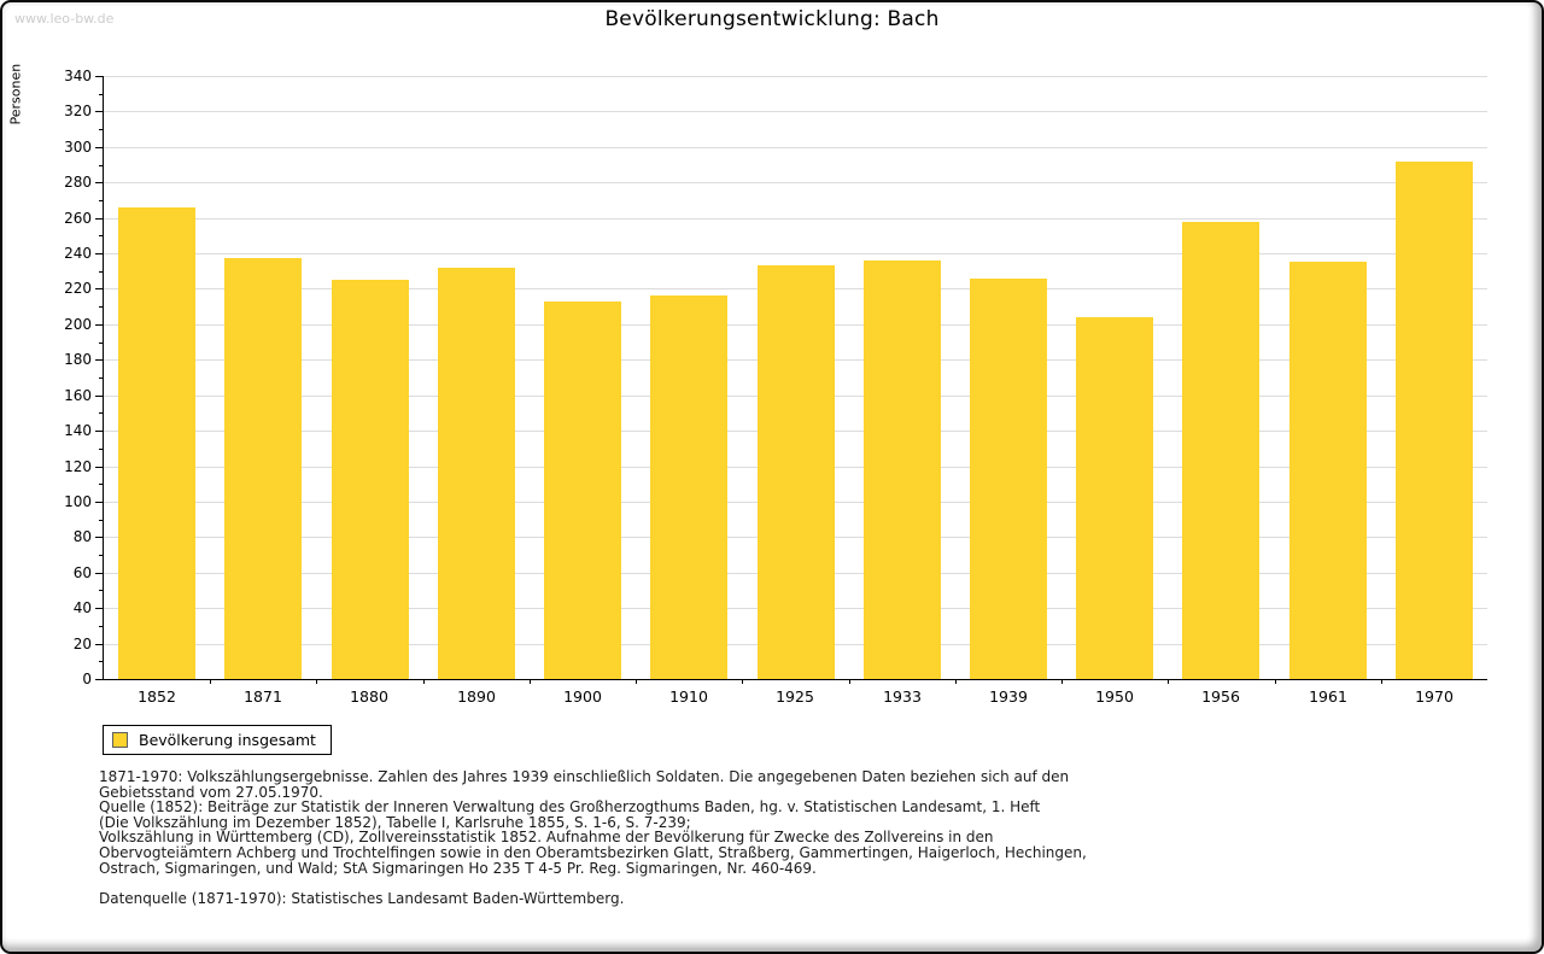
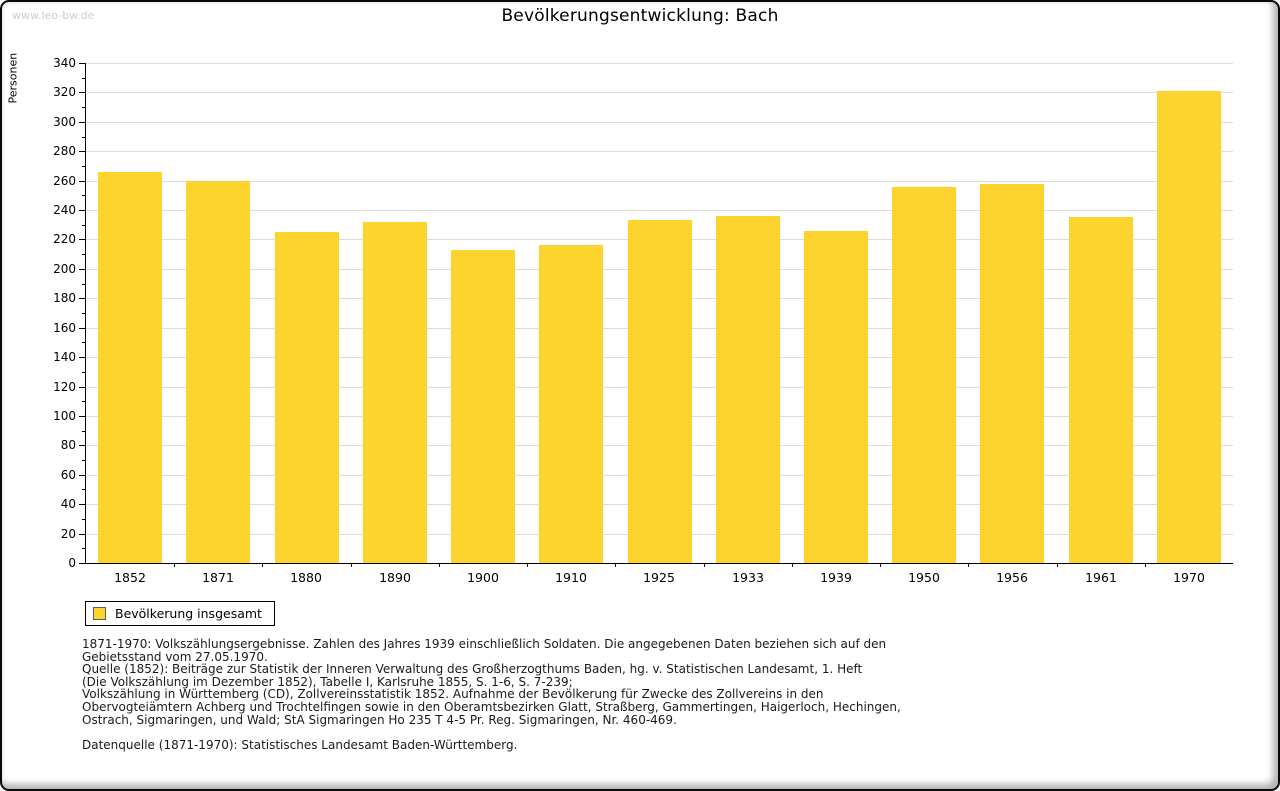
1871: 237 -> 260
1950: 204 -> 256
1970: 292 -> 321
